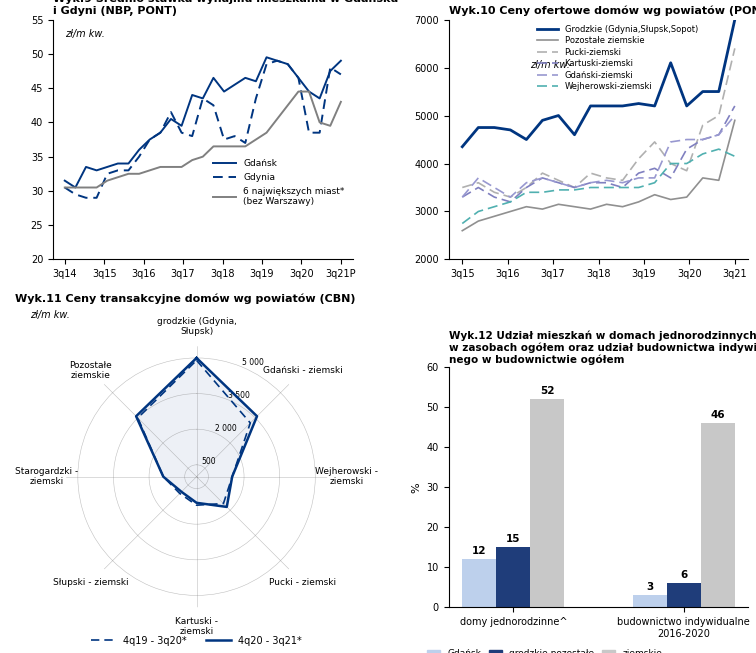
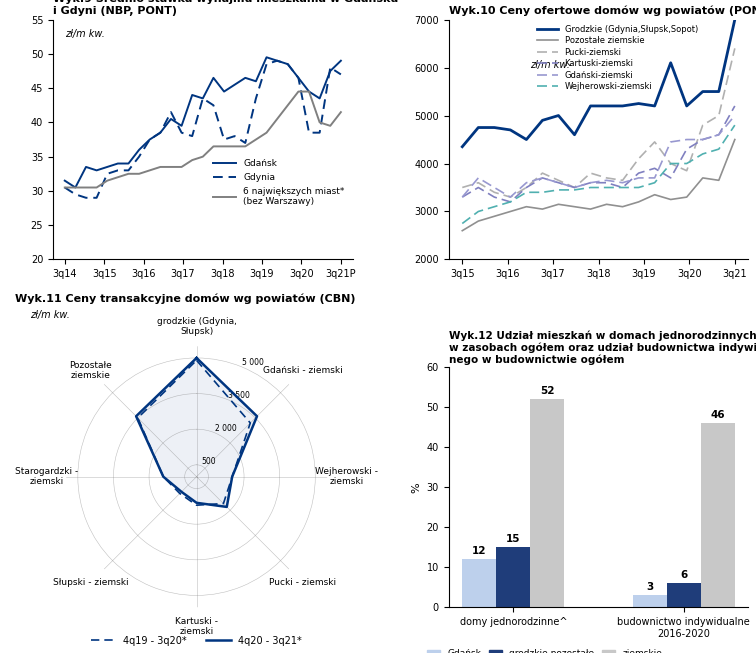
6 największych miast* (bez Warszawy)/3q21P: 43.0 -> 41.5
Pozostałe ziemskie/3q21: 4900 -> 4500
Wejherowski-ziemski/3q21: 4150 -> 4800
